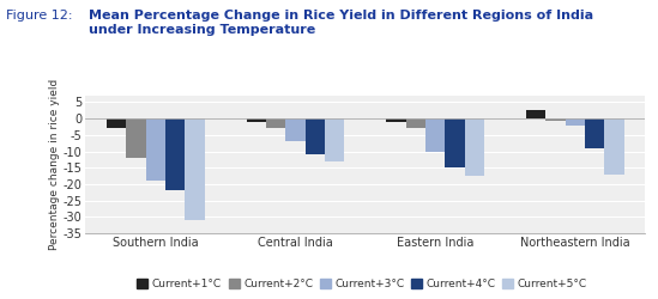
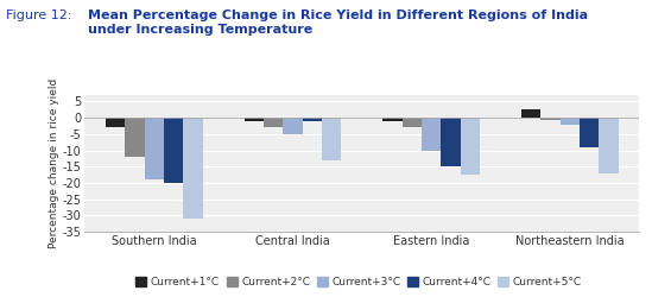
Current+4°C/Southern India: -22 -> -20
Current+3°C/Central India: -7 -> -5
Current+4°C/Central India: -11 -> -1
